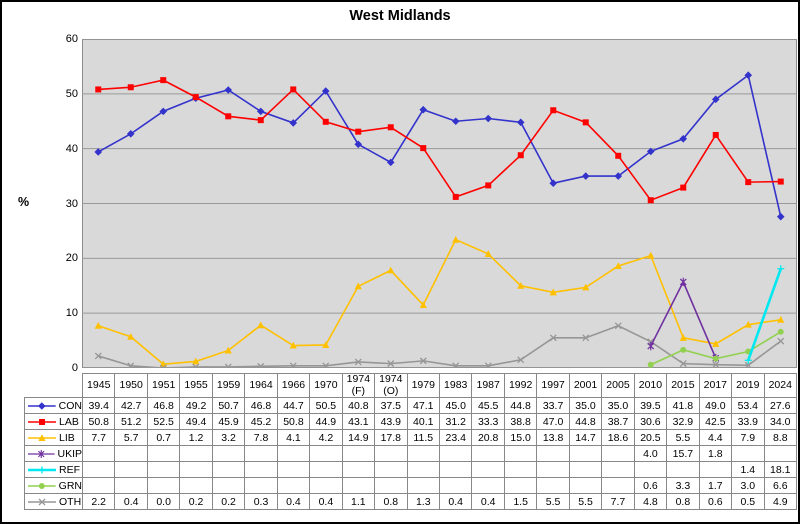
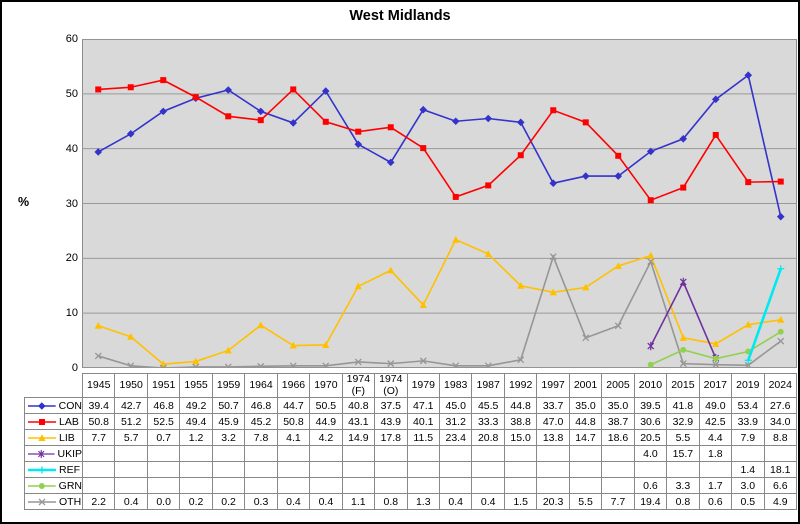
OTH/1997: 5.5 -> 20.3
OTH/2010: 4.8 -> 19.4
